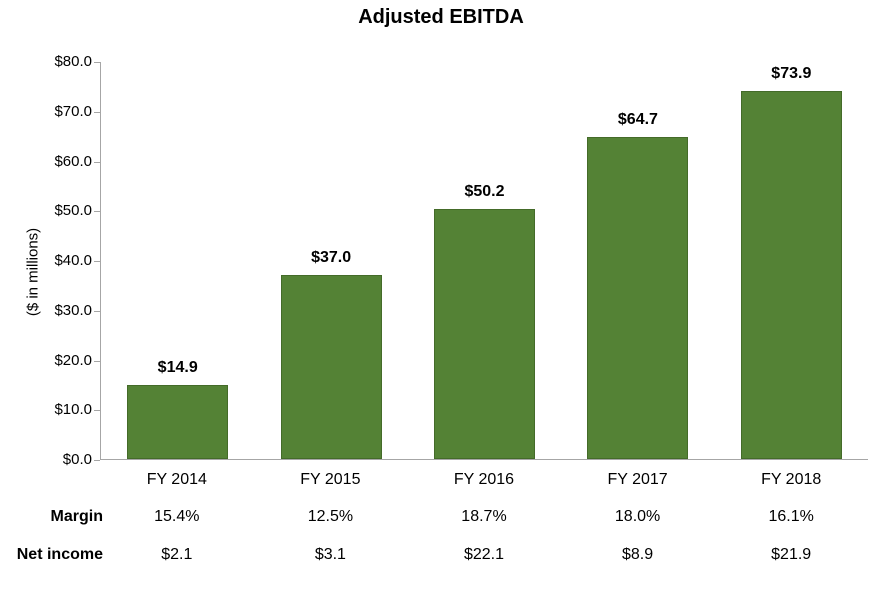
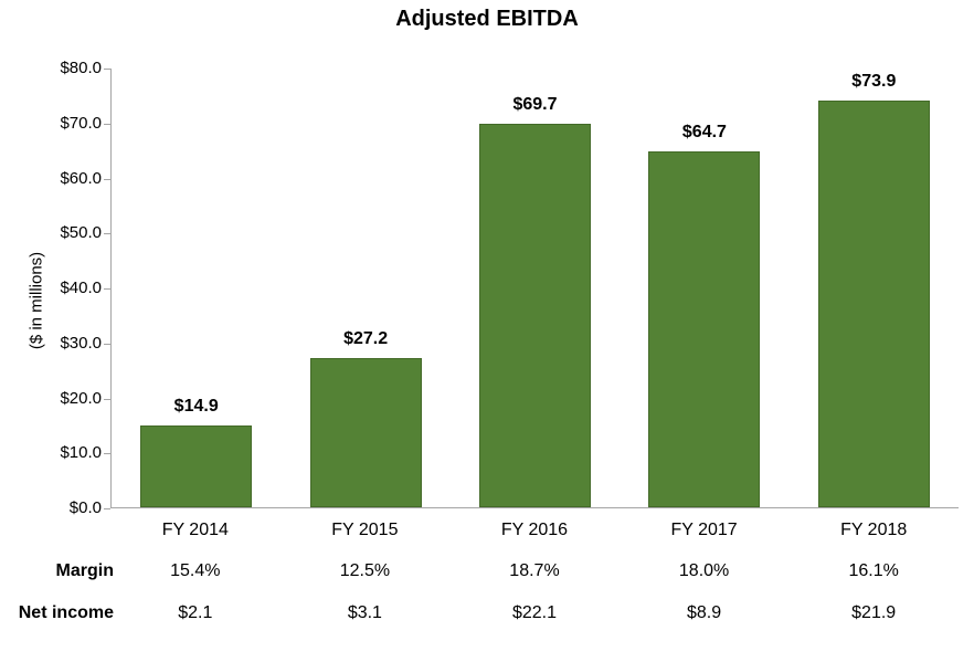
FY 2015: $37.0 -> $27.2
FY 2016: $50.2 -> $69.7
